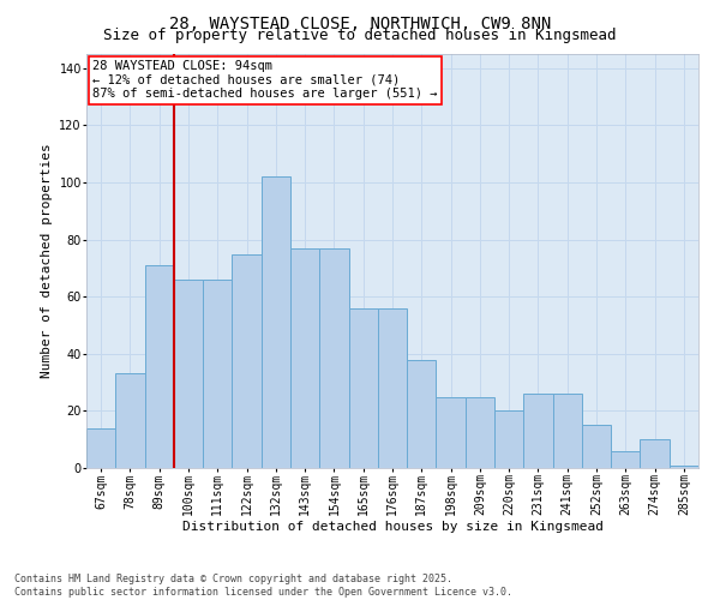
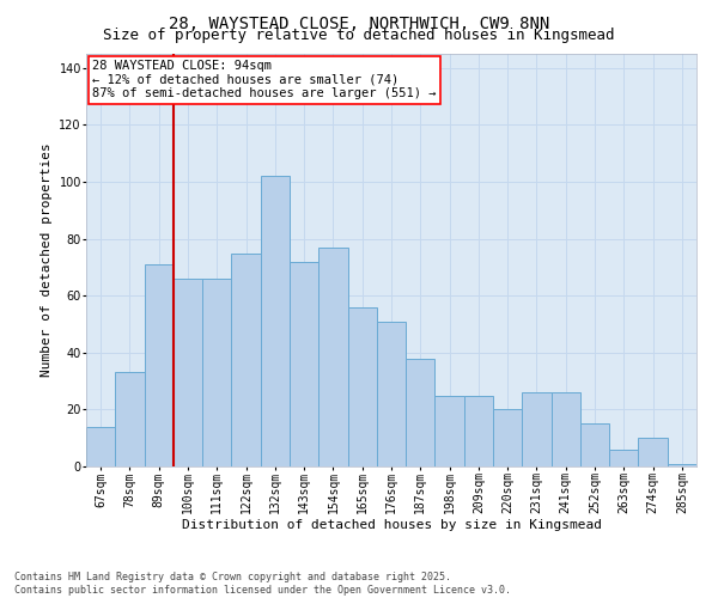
143sqm: 77 -> 72
176sqm: 56 -> 51
